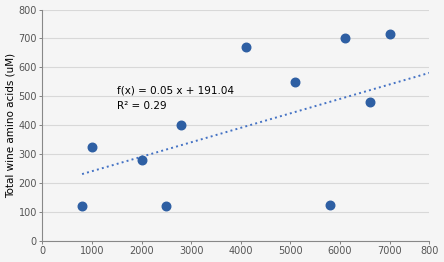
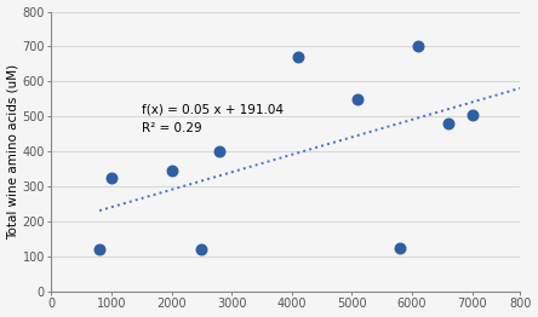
2000: 280 -> 345
7000: 715 -> 505
